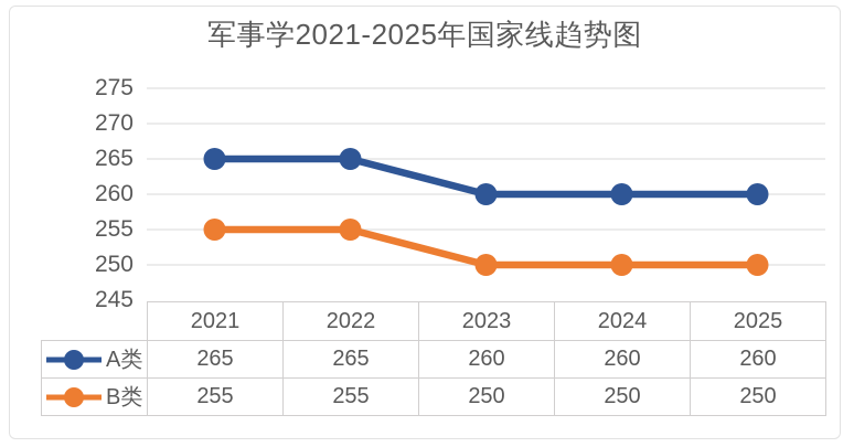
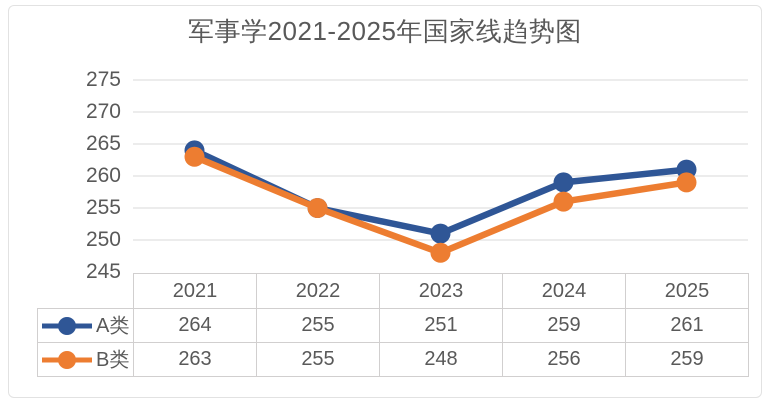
A类/2021: 265 -> 264
B类/2021: 255 -> 263
A类/2022: 265 -> 255
A类/2023: 260 -> 251
B类/2023: 250 -> 248
A类/2024: 260 -> 259
B类/2024: 250 -> 256
A类/2025: 260 -> 261
B类/2025: 250 -> 259
